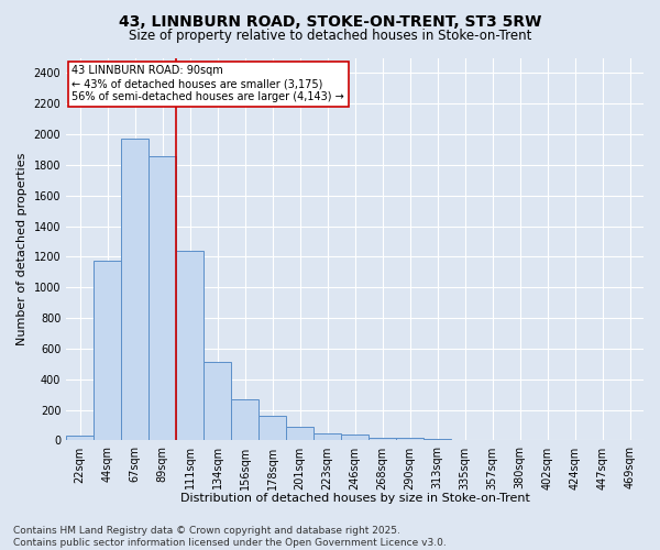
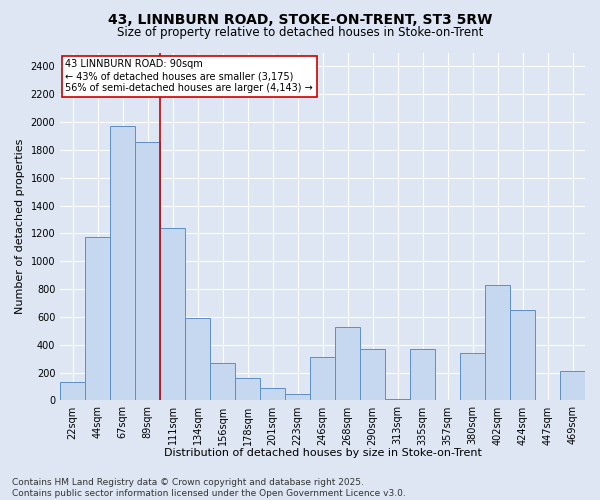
22sqm: 30 -> 130
134sqm: 520 -> 590
246sqm: 40 -> 310
268sqm: 20 -> 530
290sqm: 20 -> 370
335sqm: 0 -> 370
380sqm: 0 -> 340
402sqm: 0 -> 830
424sqm: 0 -> 650
469sqm: 0 -> 210
